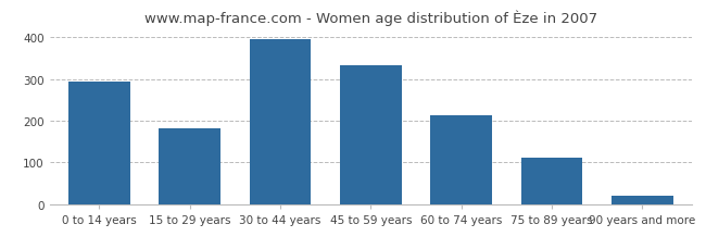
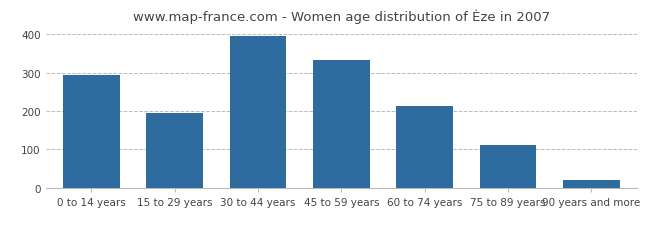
15 to 29 years: 181 -> 195
